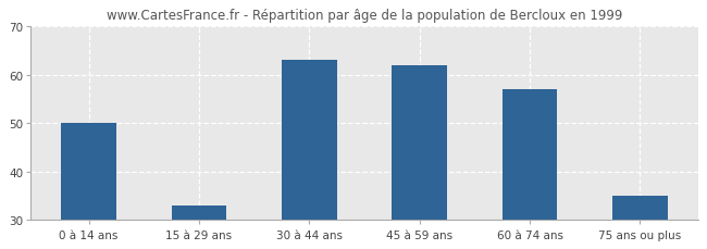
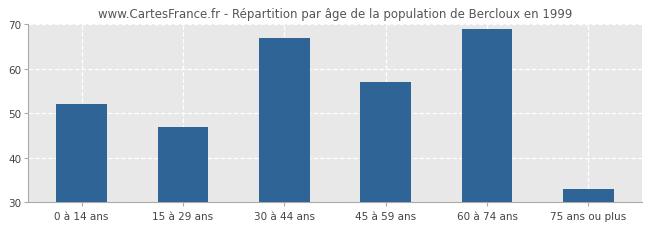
0 à 14 ans: 50 -> 52
15 à 29 ans: 33 -> 47
30 à 44 ans: 63 -> 67
45 à 59 ans: 62 -> 57
60 à 74 ans: 57 -> 69
75 ans ou plus: 35 -> 33
